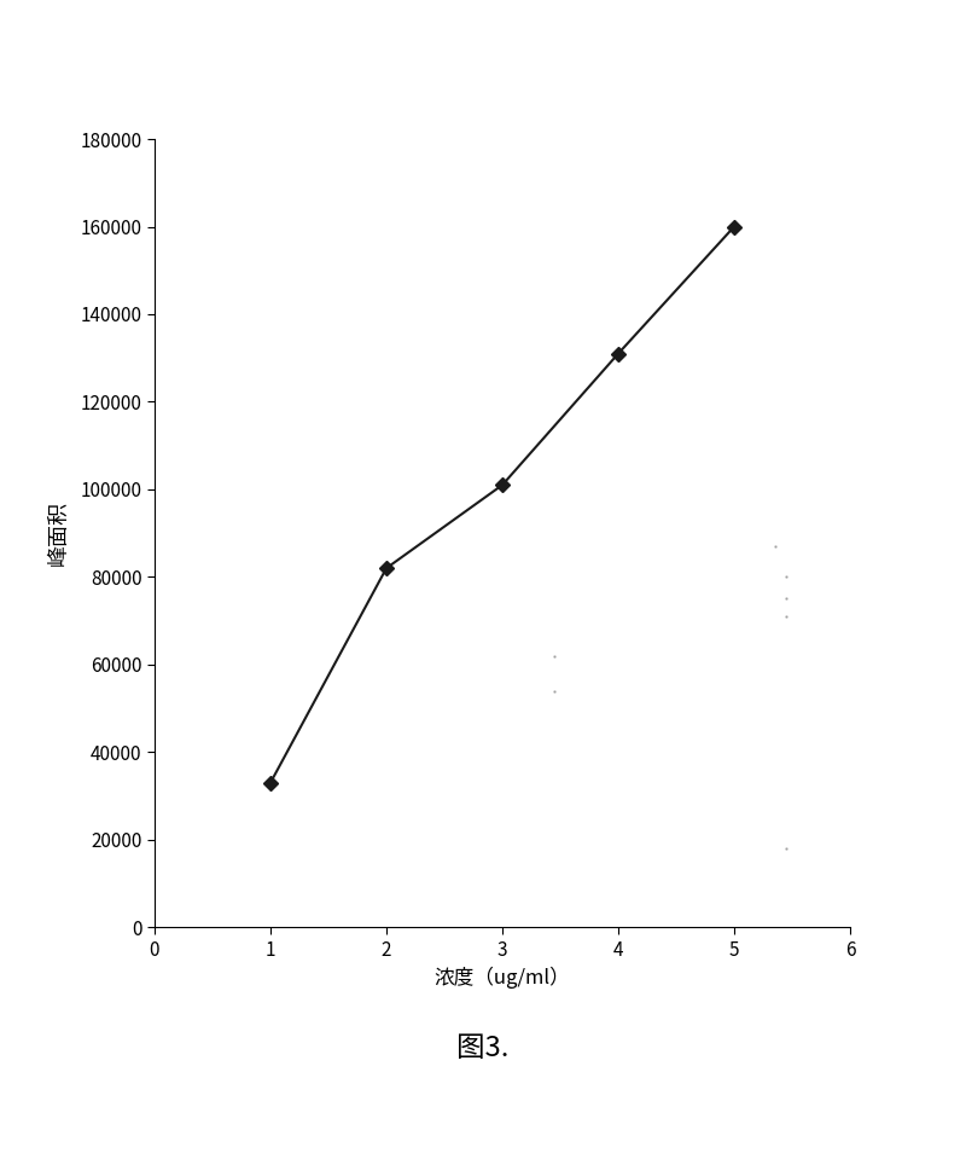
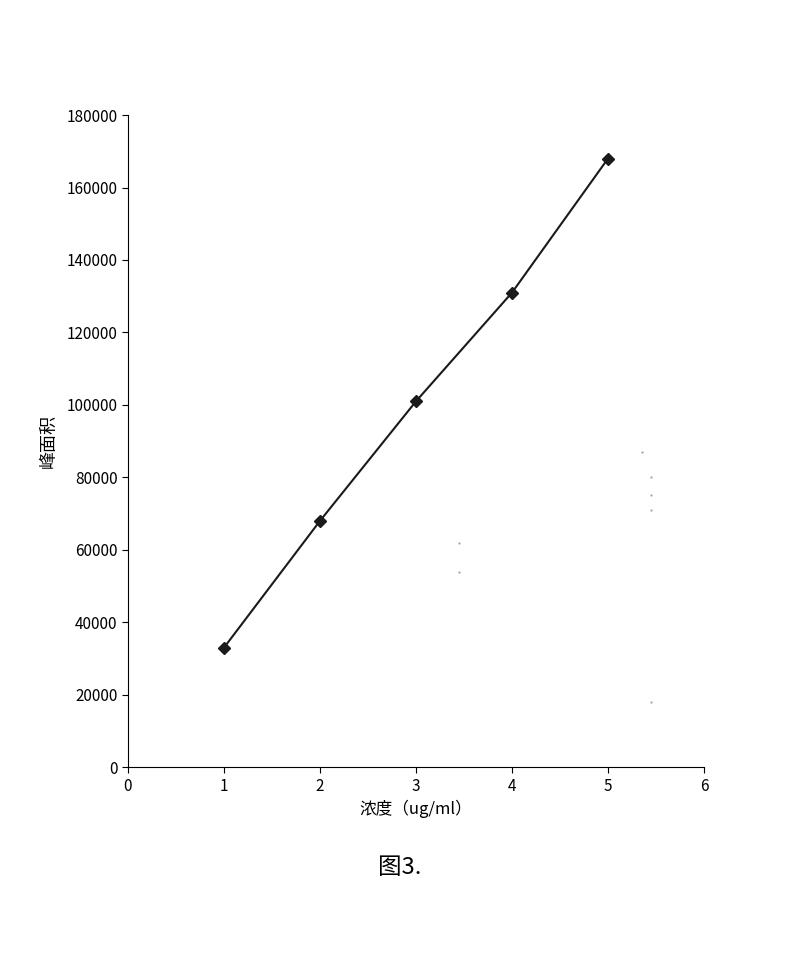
2: 82000 -> 68000
5: 160000 -> 168000
